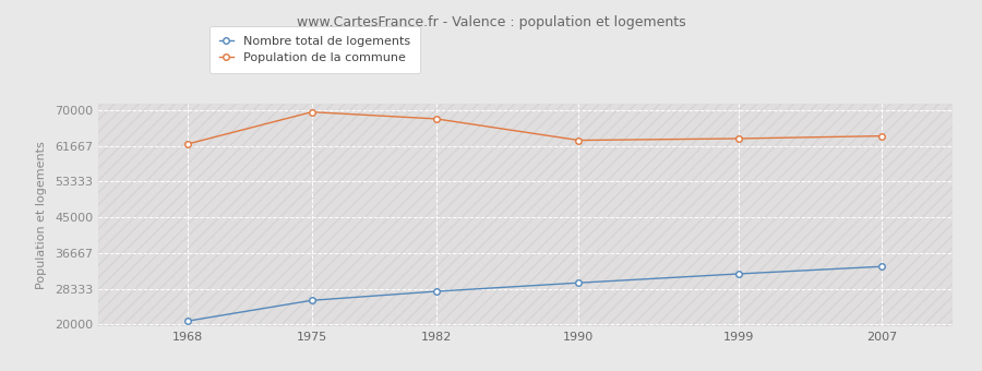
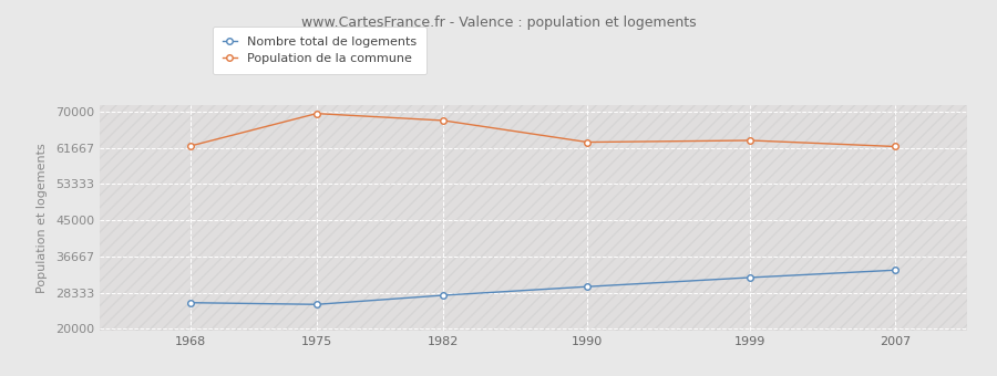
Nombre total de logements/1968: 20800 -> 26000
Population de la commune/2007: 64000 -> 62000
